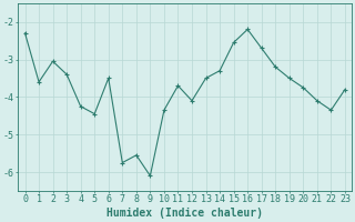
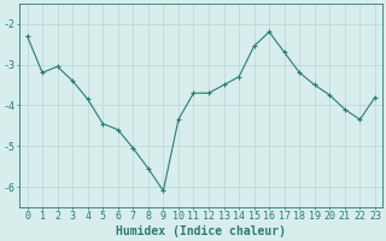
1: -3.60 -> -3.20
4: -4.25 -> -3.85
6: -3.50 -> -4.60
7: -5.75 -> -5.05
12: -4.10 -> -3.70
